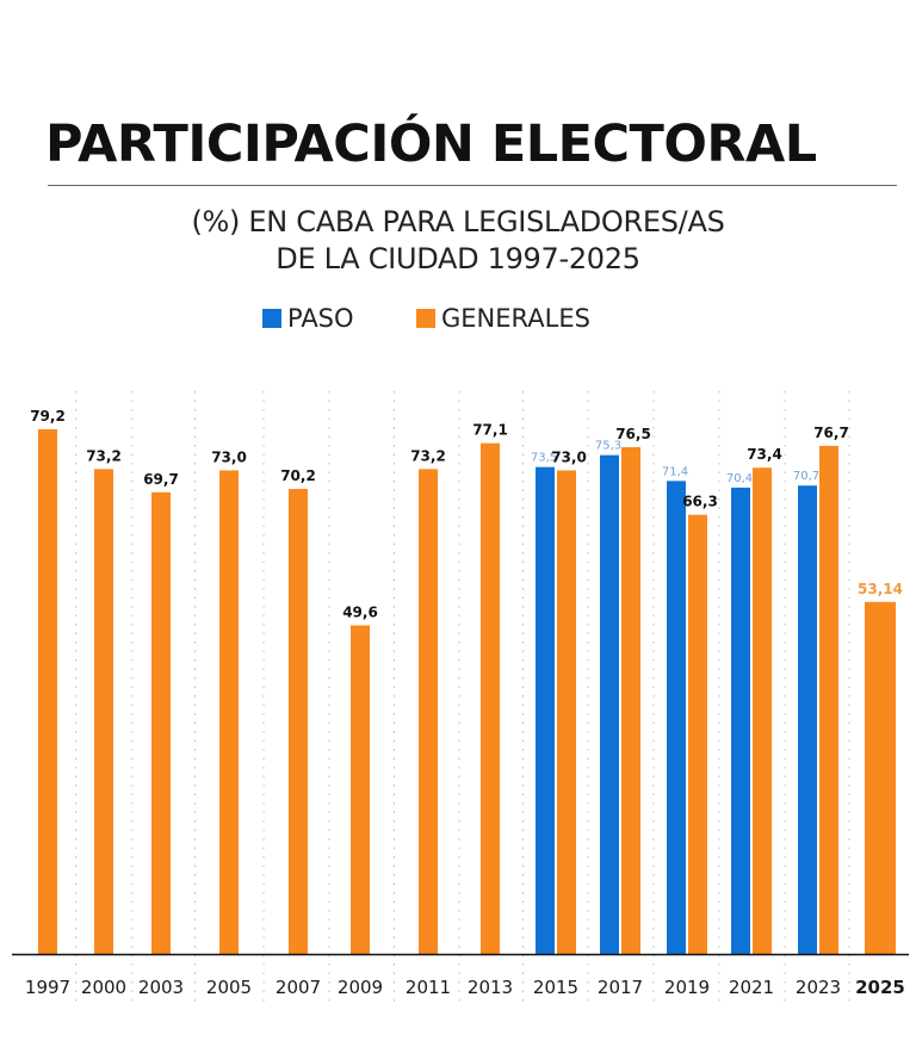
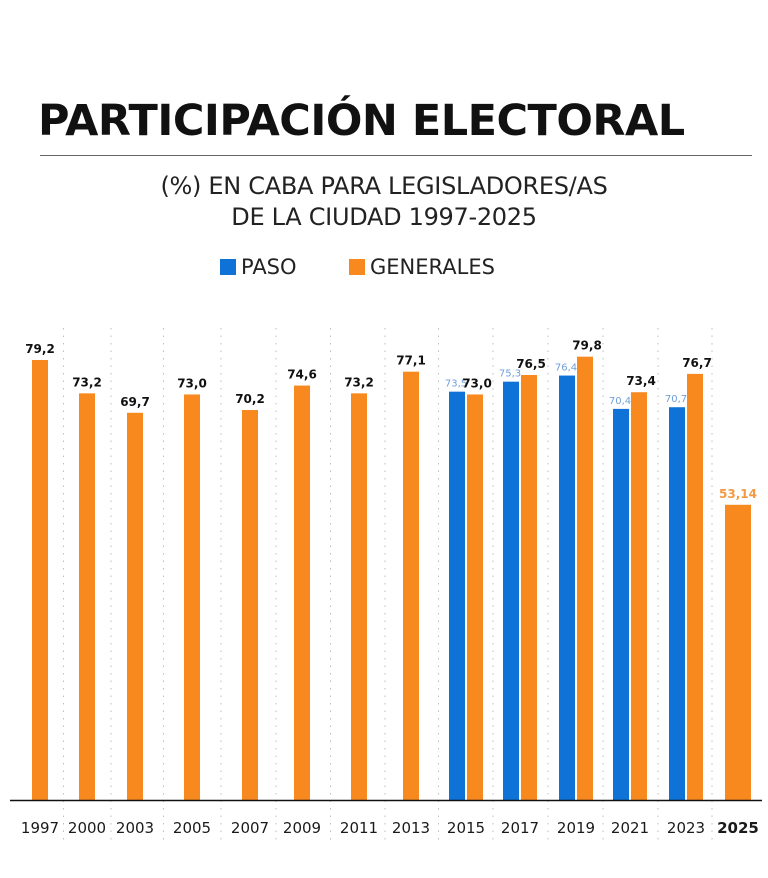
GENERALES/2009: 49,6 -> 74,6
PASO/2019: 71,4 -> 76,4
GENERALES/2019: 66,3 -> 79,8
